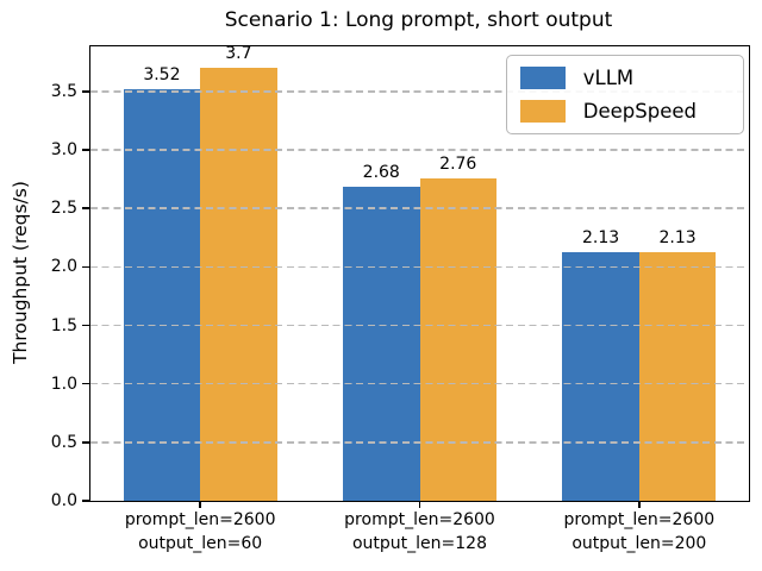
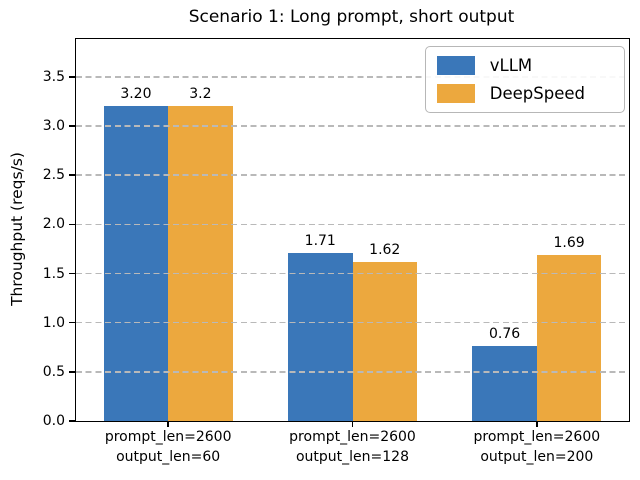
vLLM/prompt_len=2600 output_len=60: 3.52 -> 3.20
DeepSpeed/prompt_len=2600 output_len=60: 3.7 -> 3.2
vLLM/prompt_len=2600 output_len=128: 2.68 -> 1.71
DeepSpeed/prompt_len=2600 output_len=128: 2.76 -> 1.62
vLLM/prompt_len=2600 output_len=200: 2.13 -> 0.76
DeepSpeed/prompt_len=2600 output_len=200: 2.13 -> 1.69
